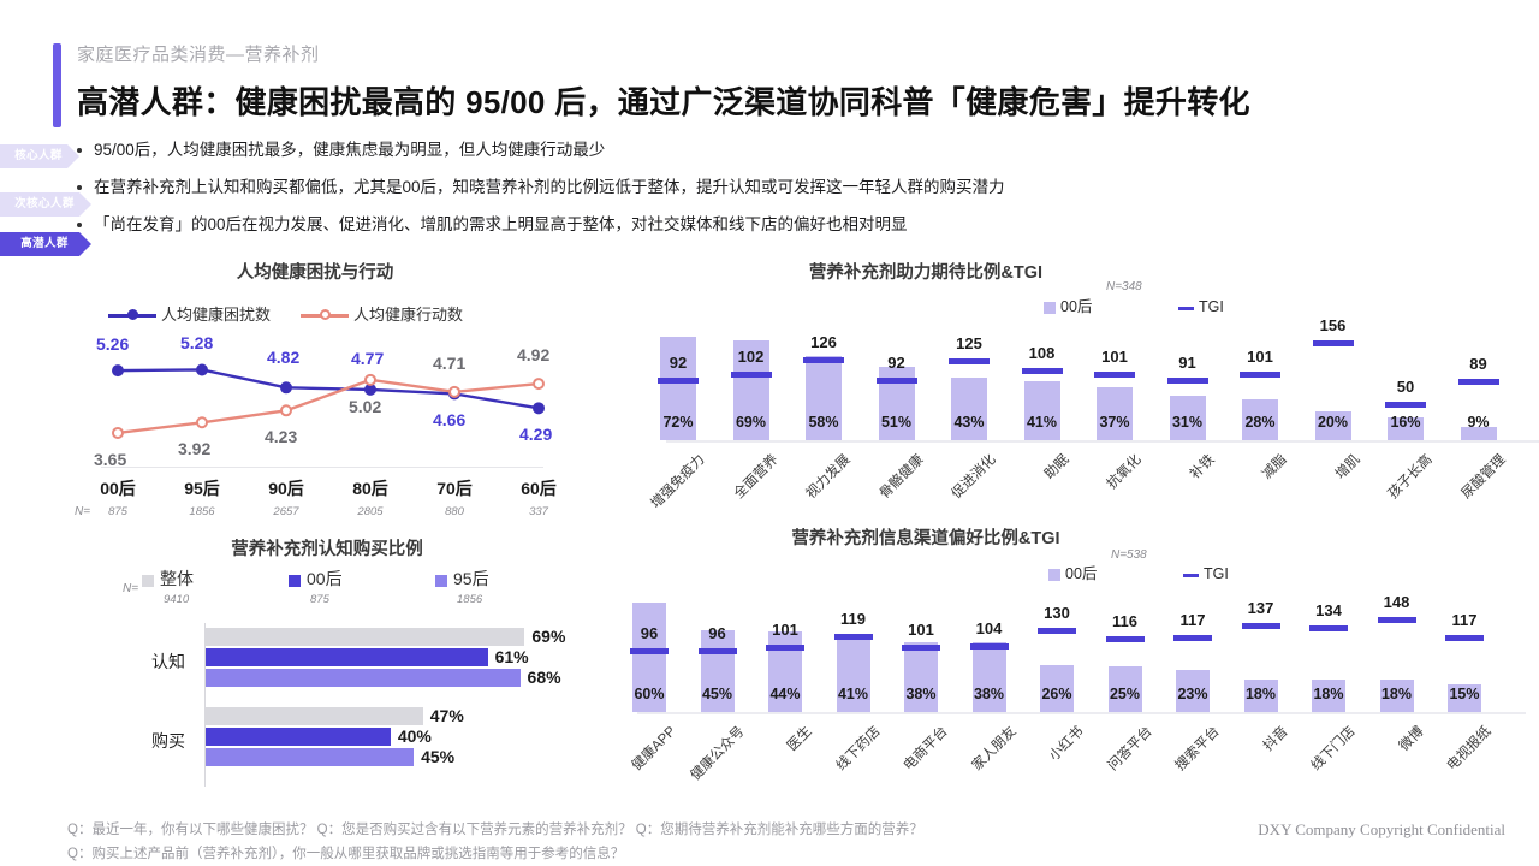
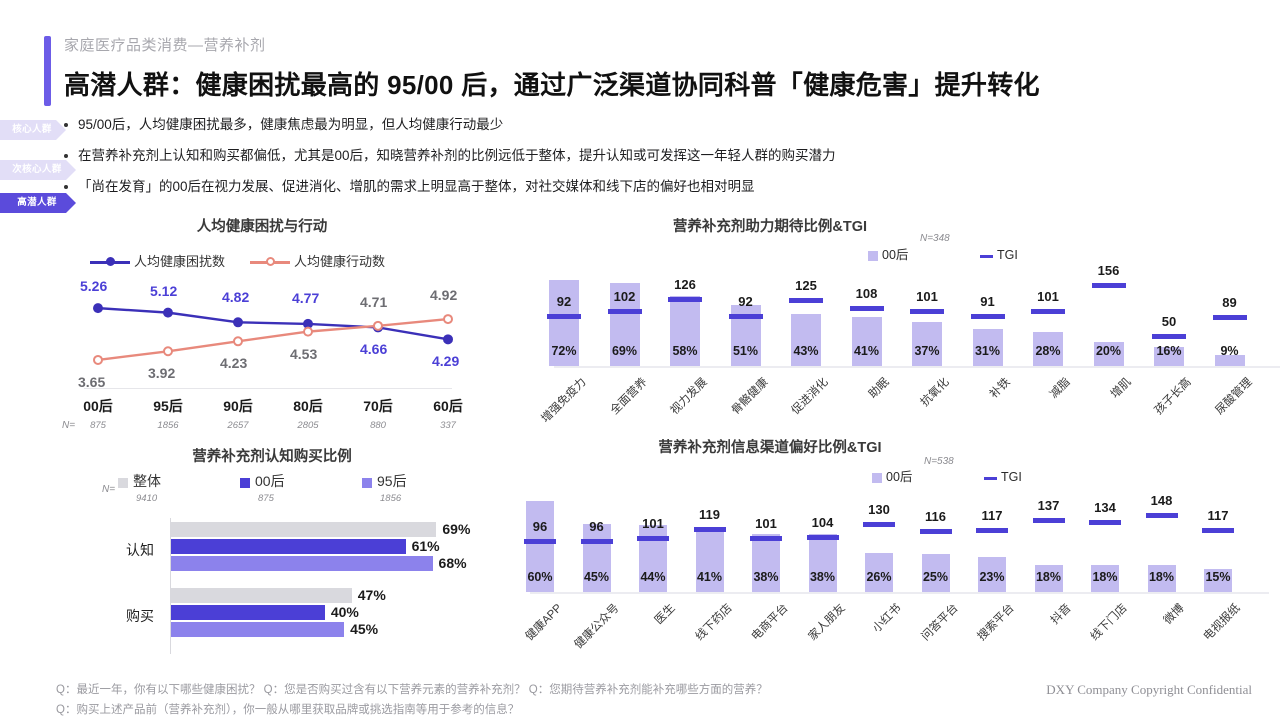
人均健康困扰与行动/人均健康困扰数/95后: 5.28 -> 5.12
人均健康困扰与行动/人均健康行动数/80后: 5.02 -> 4.53
